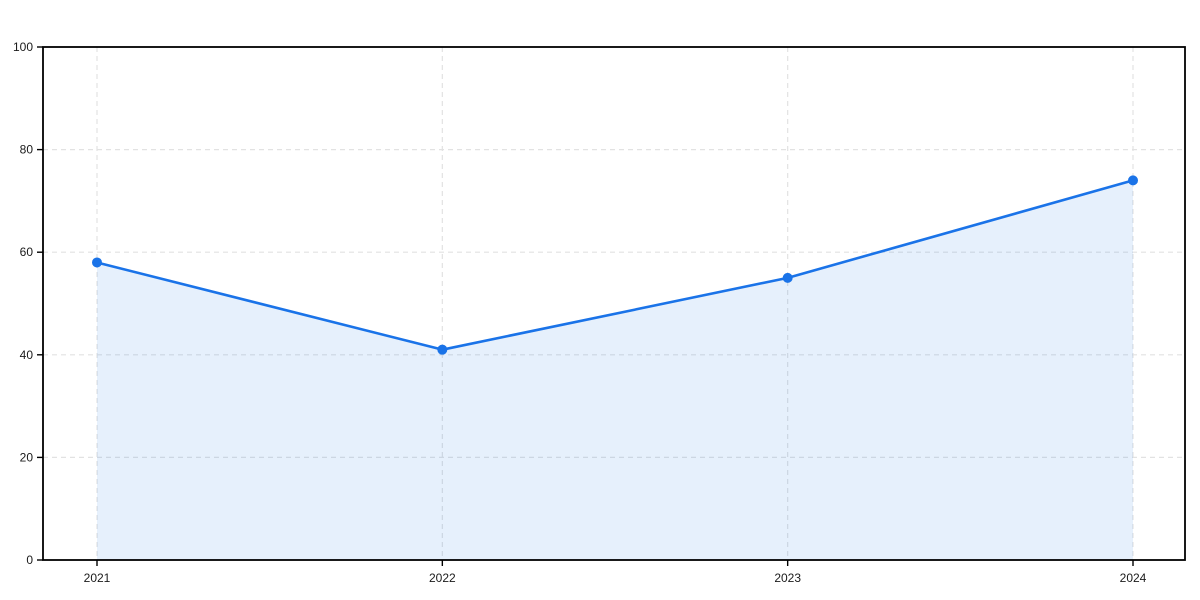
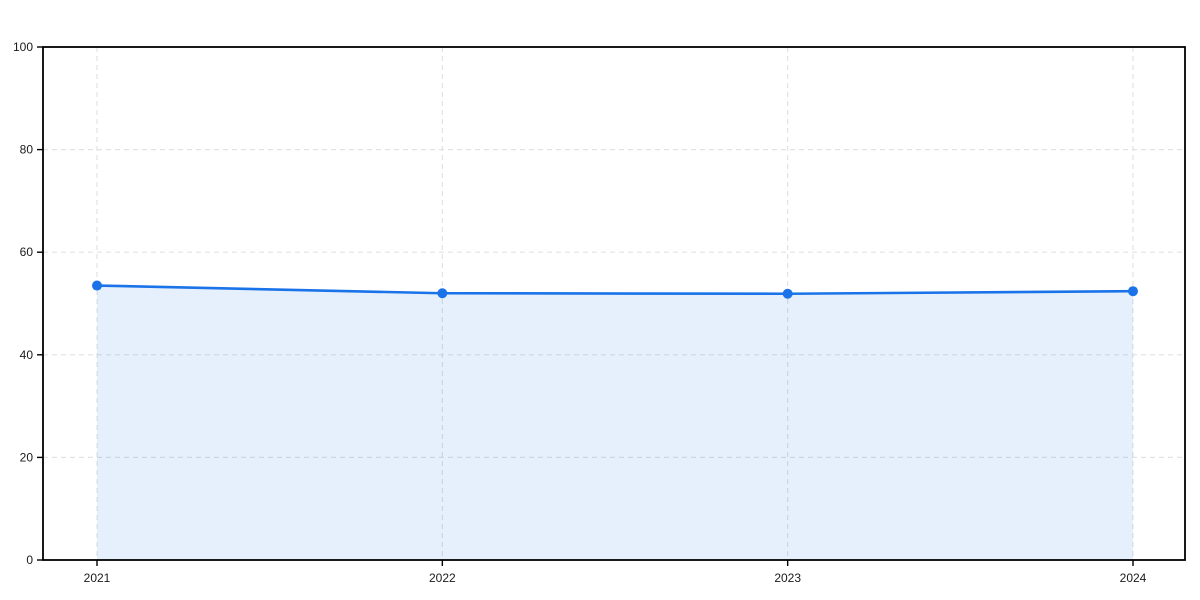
2021: 58 -> 54
2022: 41 -> 52
2023: 55 -> 52
2024: 74 -> 52
